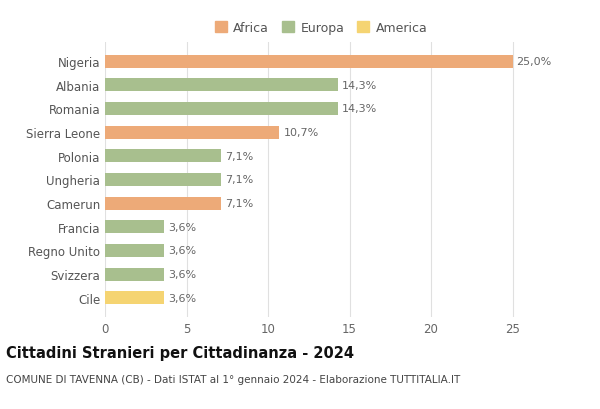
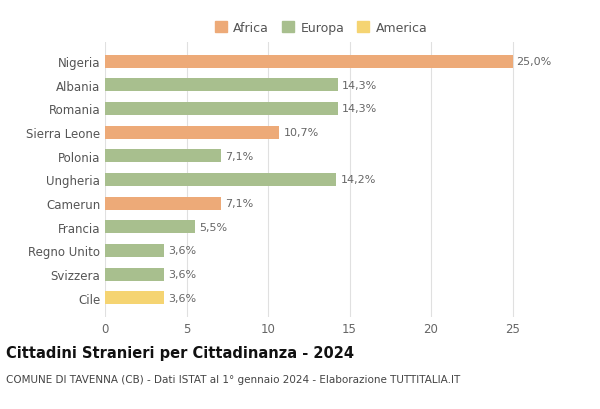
Ungheria: 7,1% -> 14,2%
Francia: 3,6% -> 5,5%
